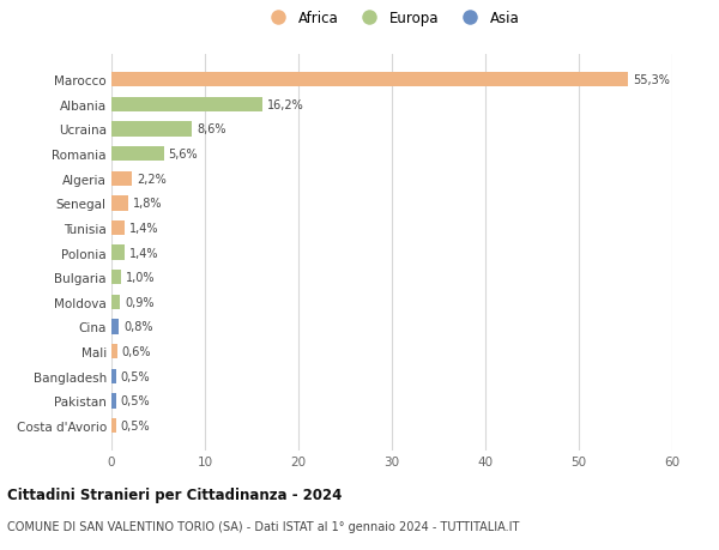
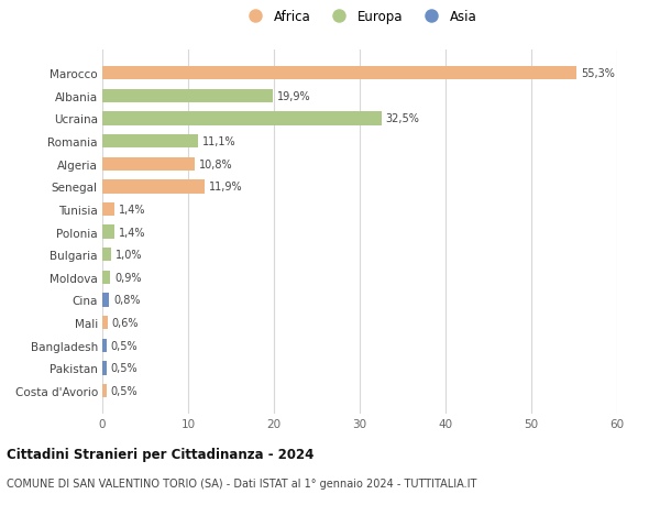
Albania: 16,2% -> 19,9%
Ucraina: 8,6% -> 32,5%
Romania: 5,6% -> 11,1%
Algeria: 2,2% -> 10,8%
Senegal: 1,8% -> 11,9%
